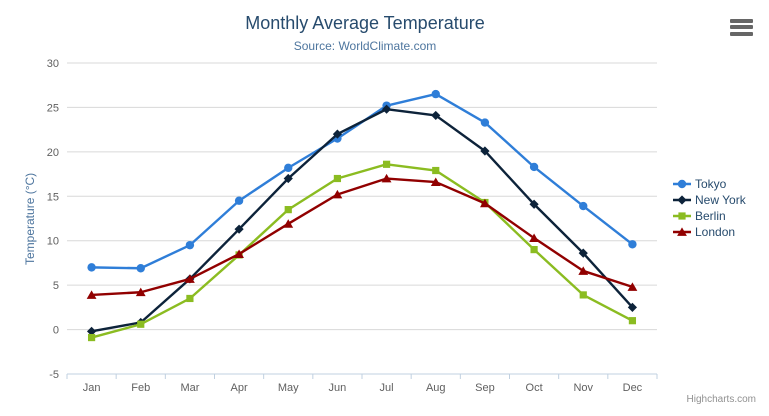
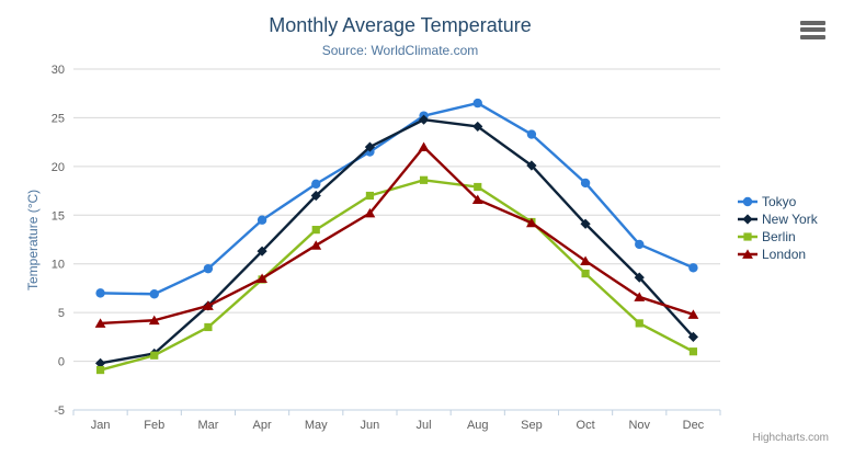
London/Jul: 17 -> 22
Tokyo/Nov: 14 -> 12
